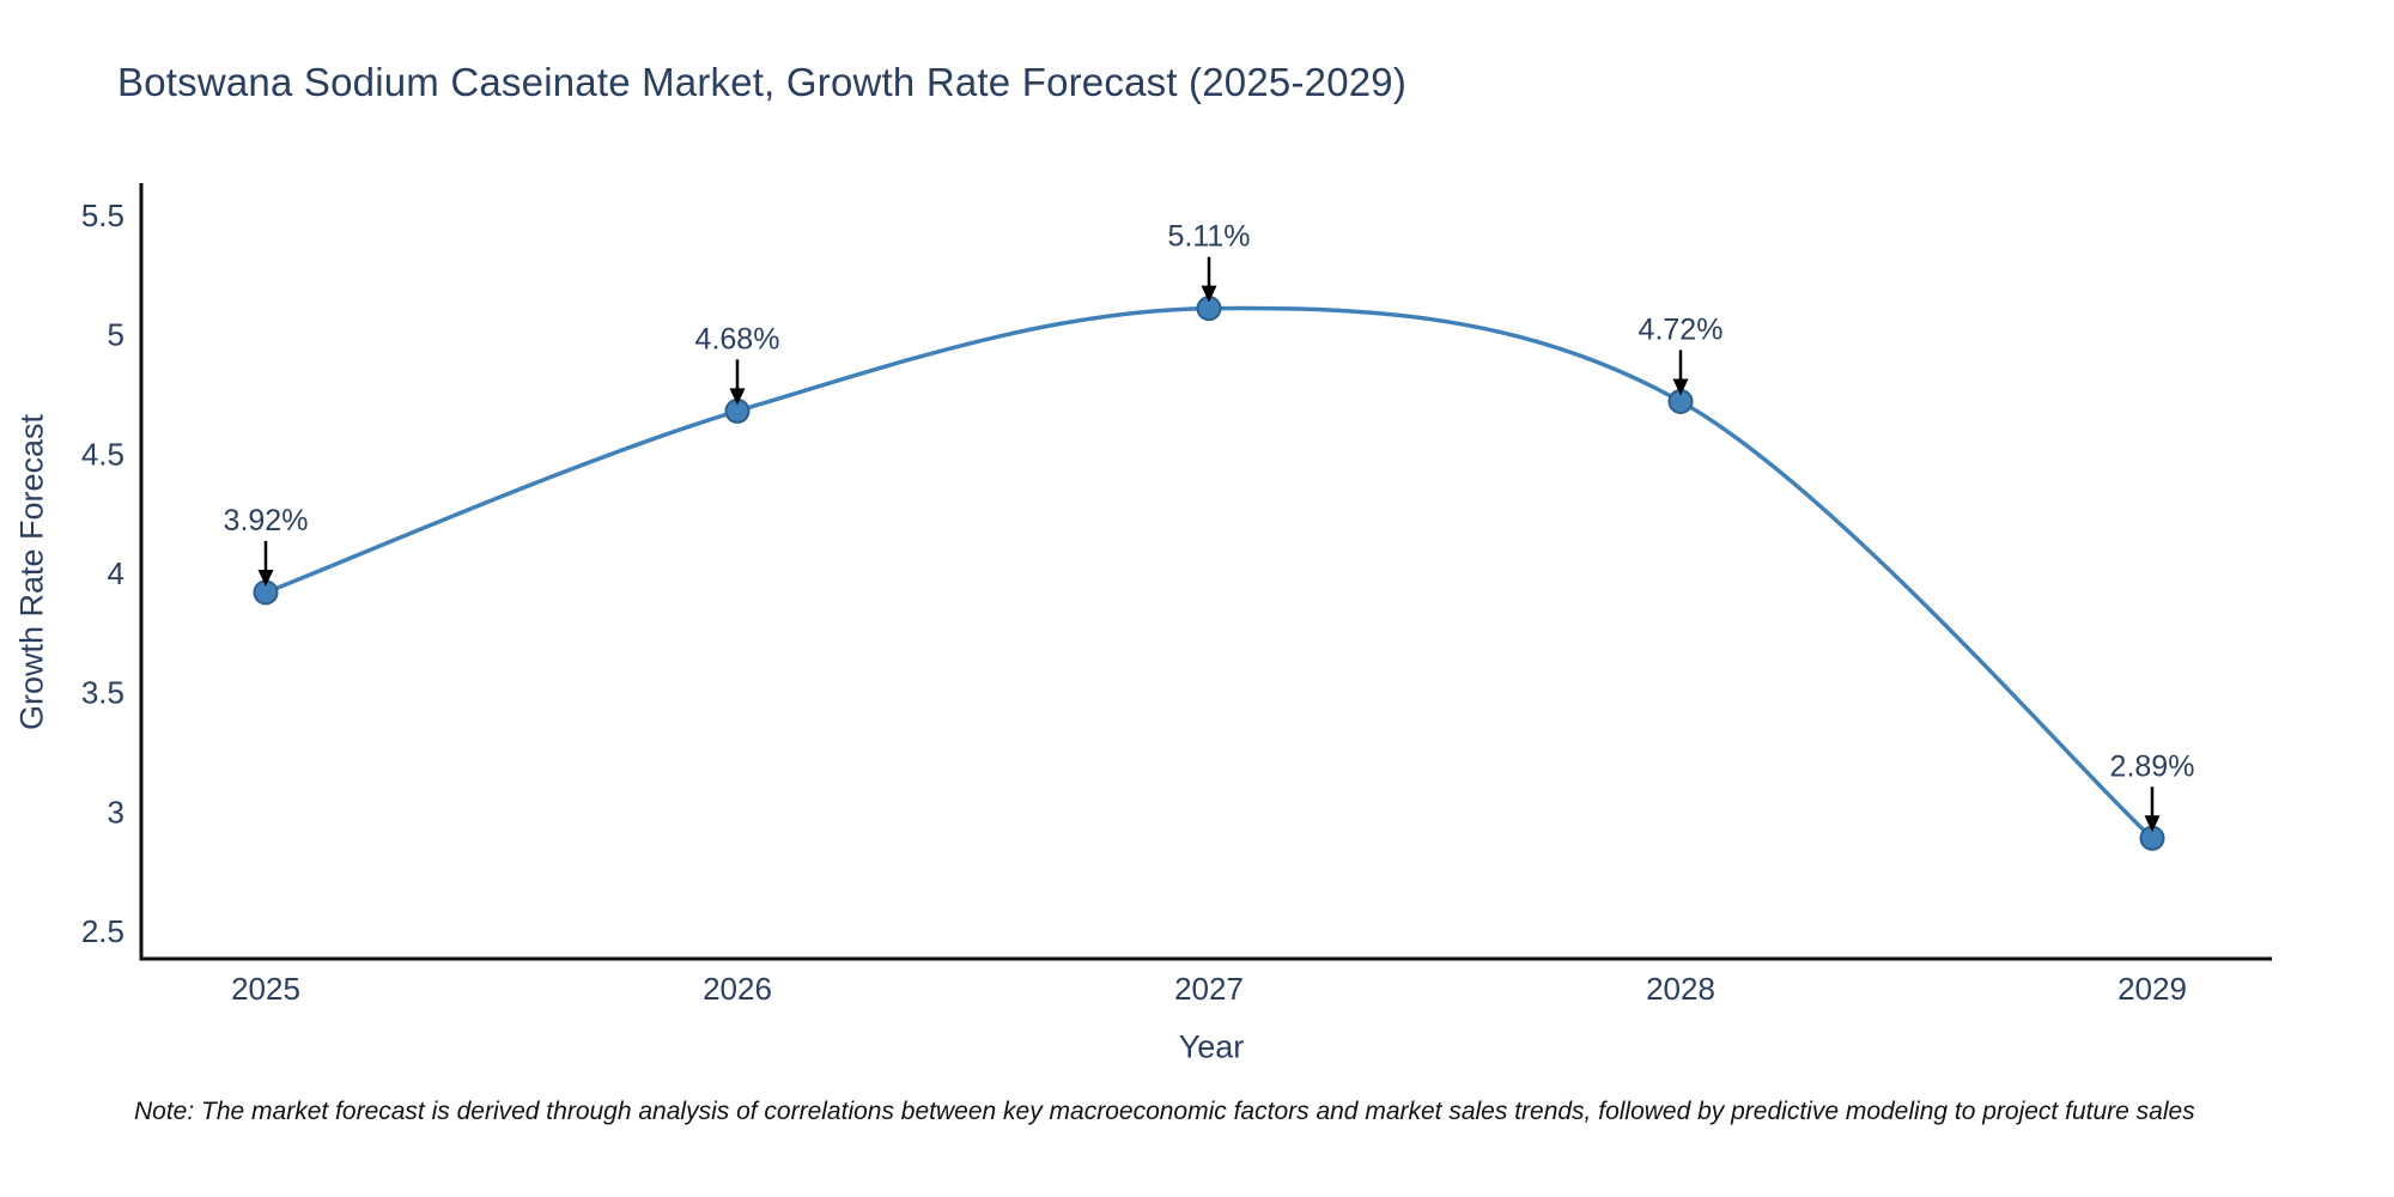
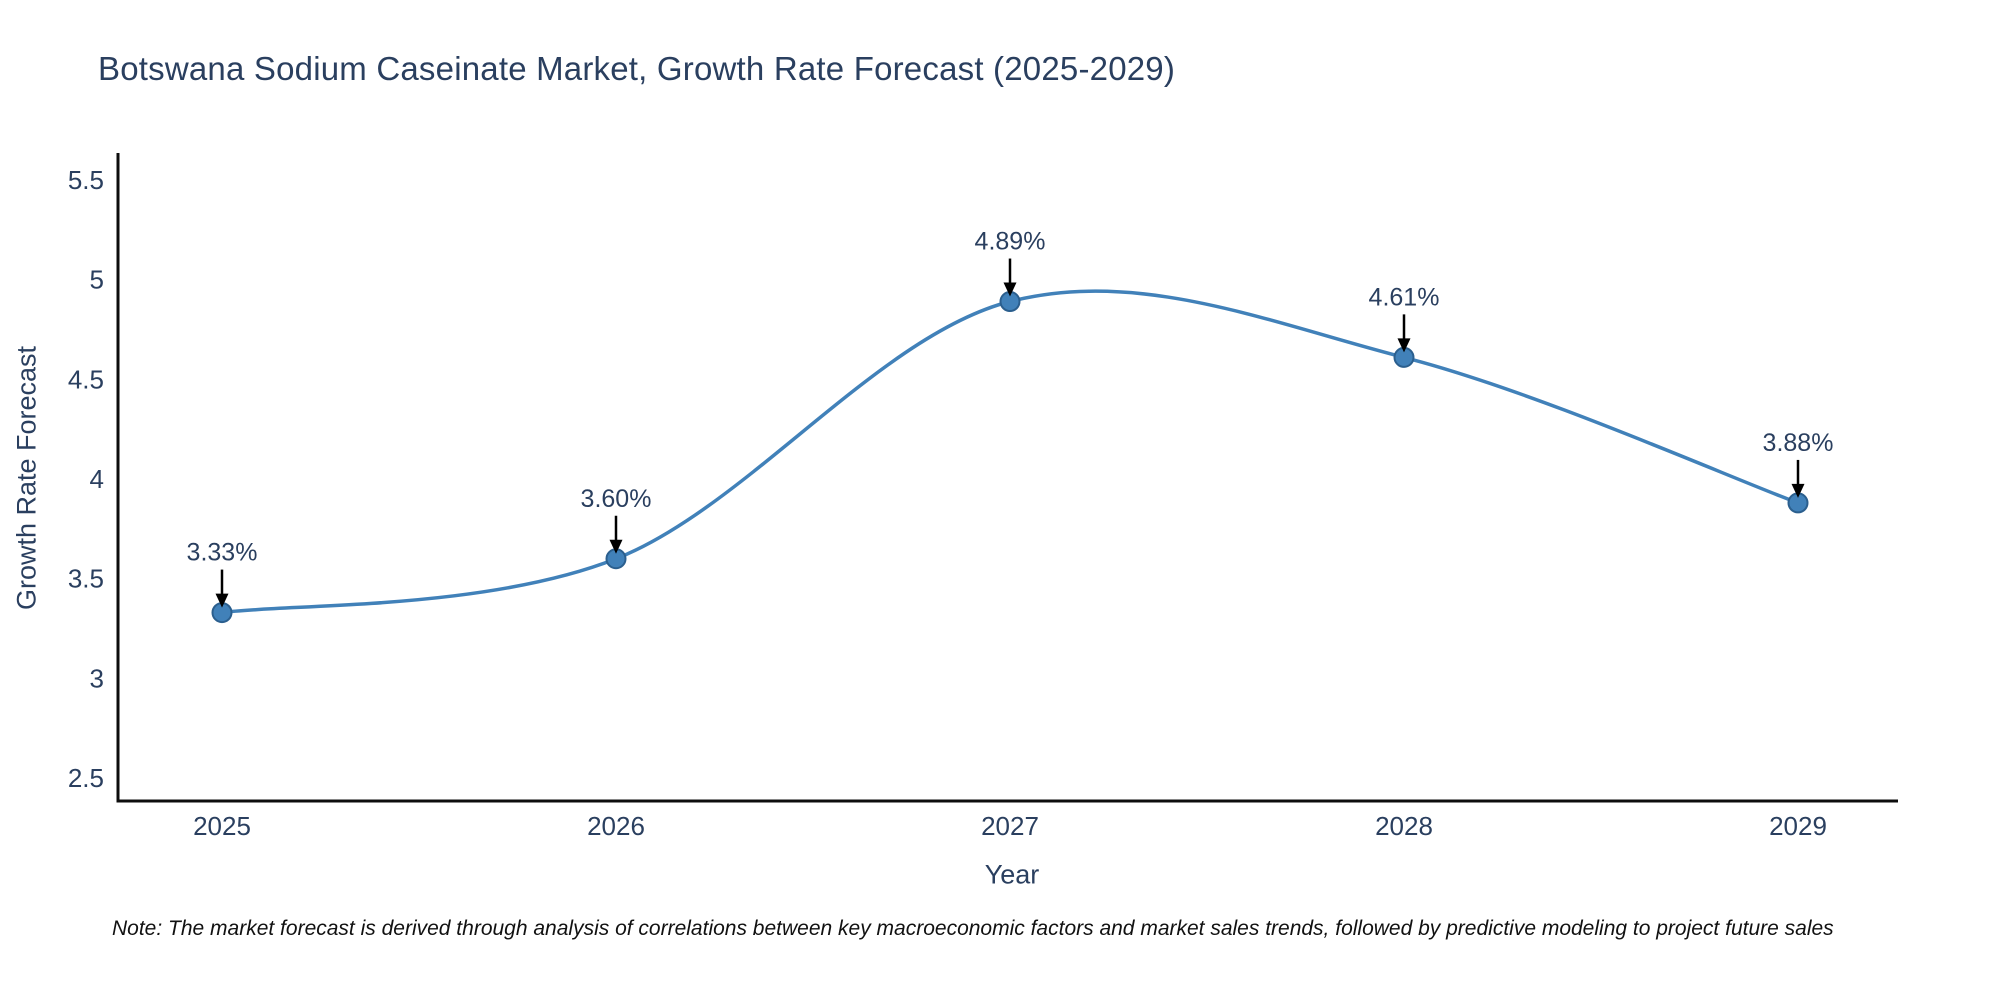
2025: 3.92% -> 3.33%
2026: 4.68% -> 3.60%
2027: 5.11% -> 4.89%
2028: 4.72% -> 4.61%
2029: 2.89% -> 3.88%
